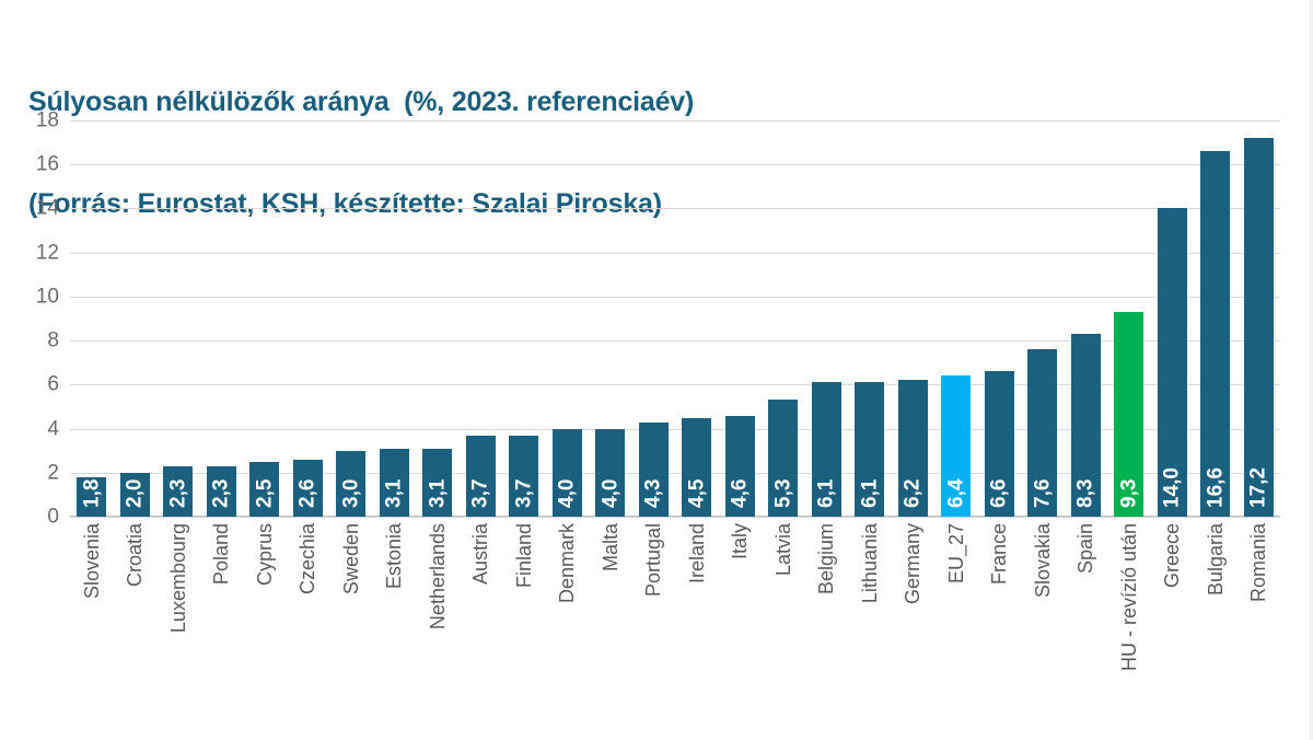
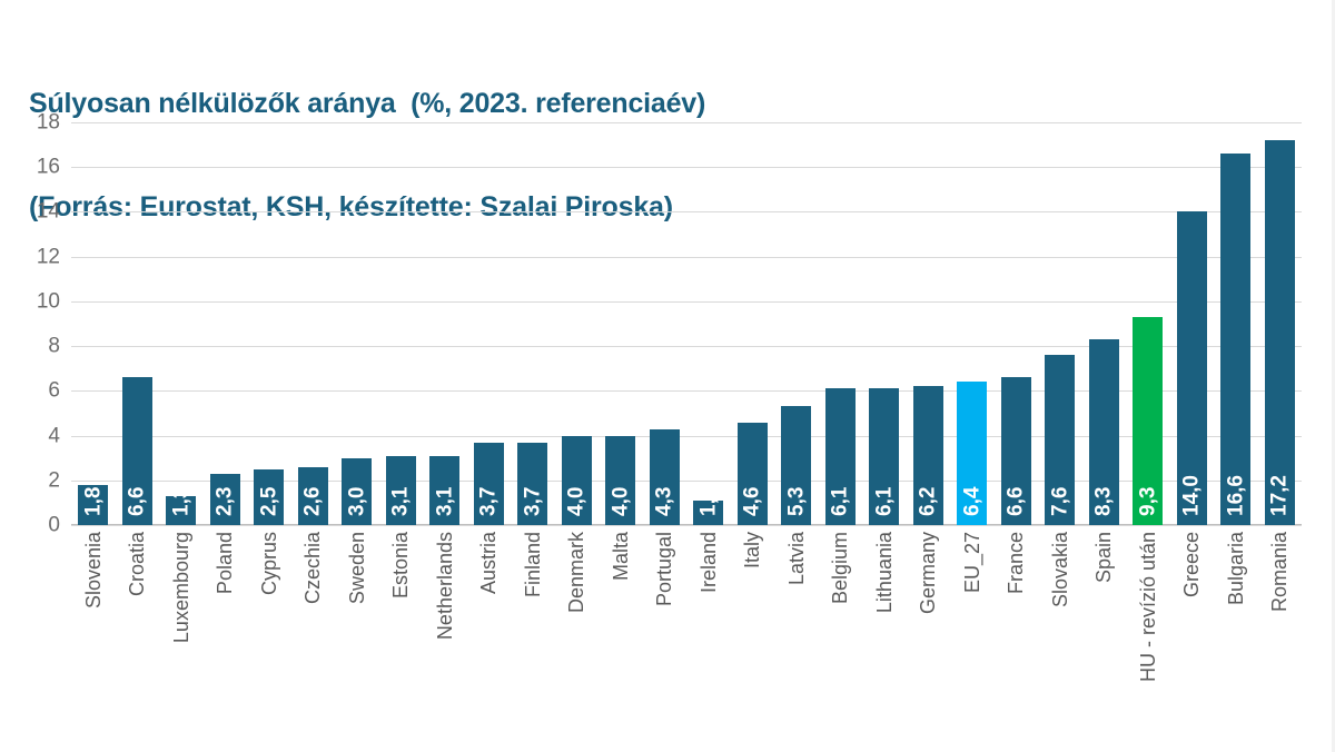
Croatia: 2,0 -> 6,6
Luxembourg: 2,3 -> 1,3
Ireland: 4,5 -> 1,1
